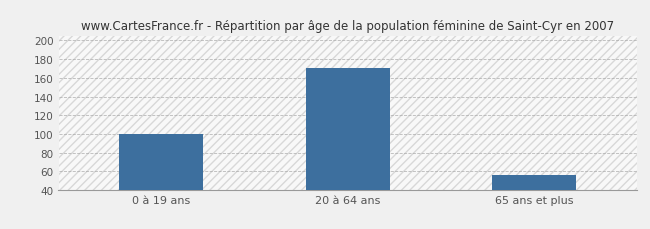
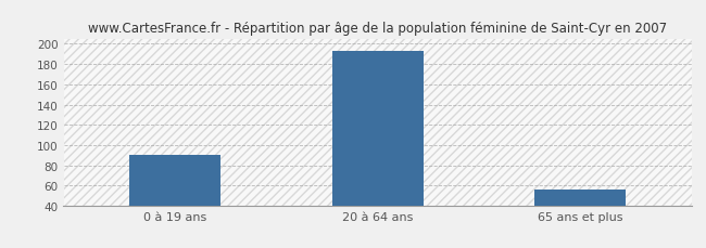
0 à 19 ans: 100 -> 90
20 à 64 ans: 170 -> 193
